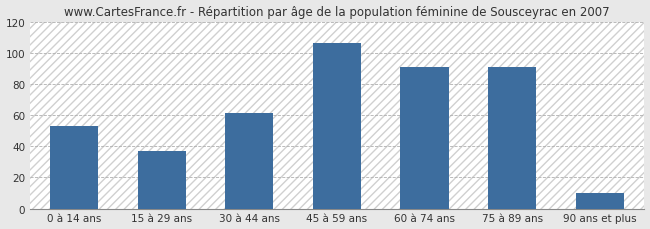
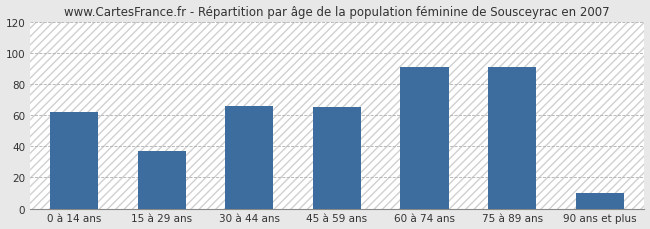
0 à 14 ans: 53 -> 62
30 à 44 ans: 61 -> 66
45 à 59 ans: 106 -> 65
